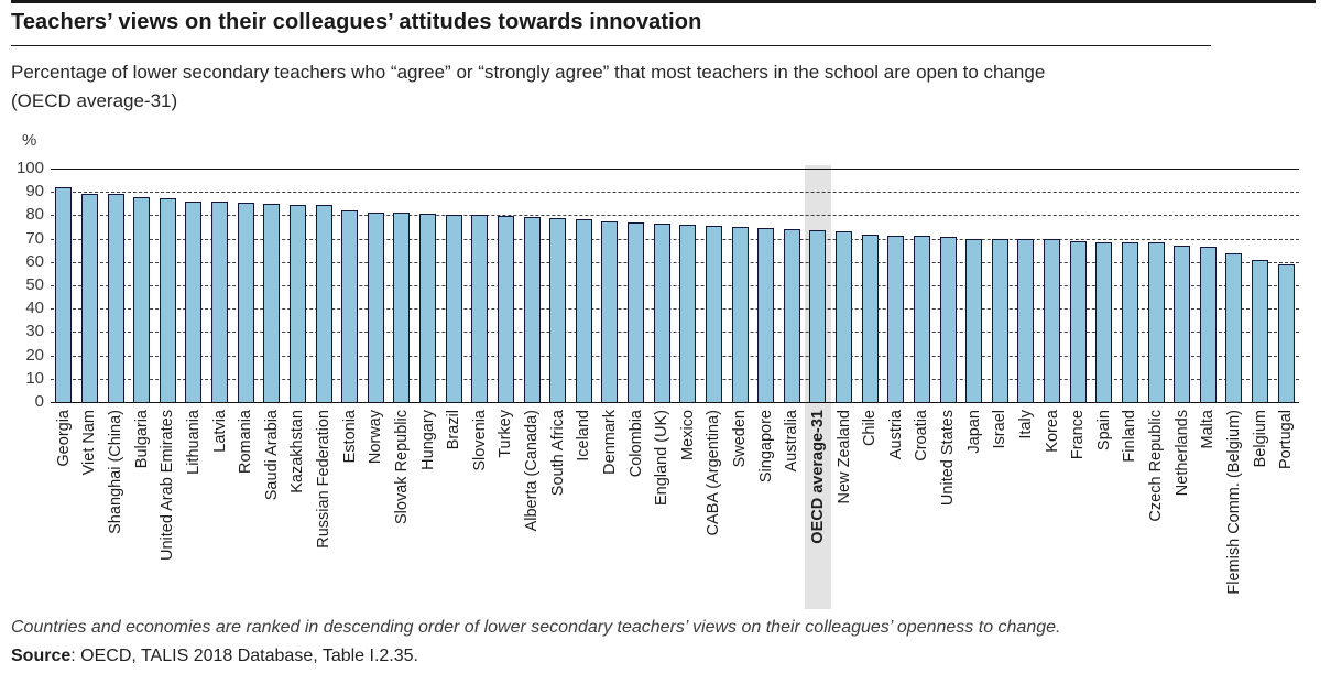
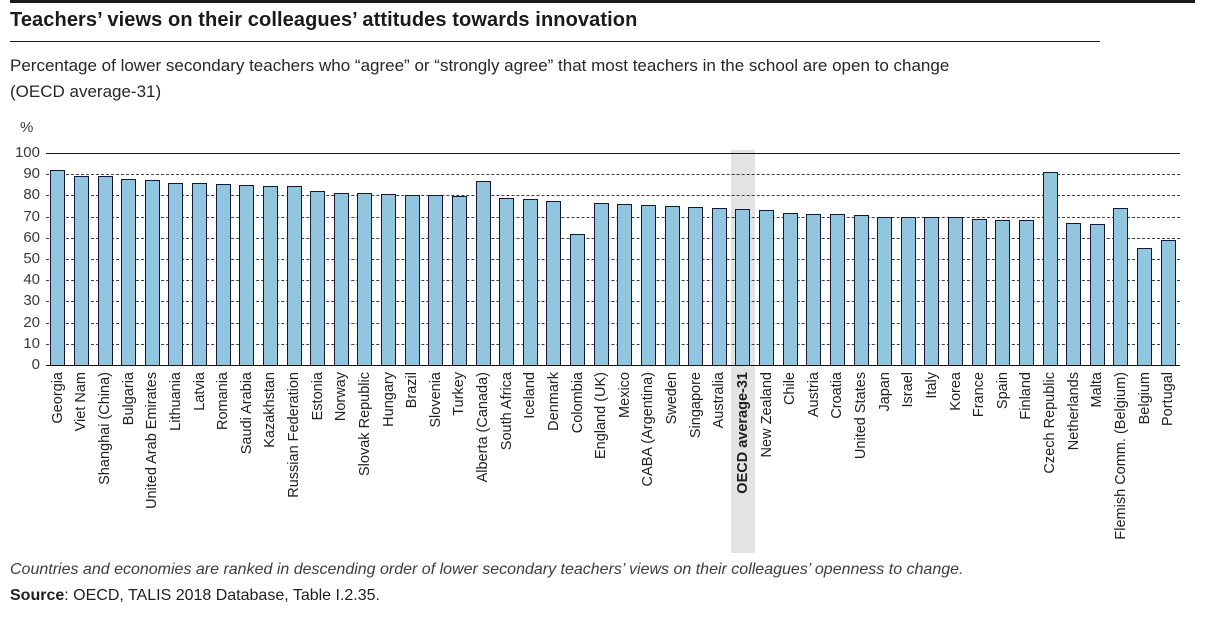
Alberta (Canada): 79 -> 87
Colombia: 77 -> 62
Czech Republic: 68 -> 91
Flemish Comm. (Belgium): 64 -> 74
Belgium: 61 -> 55
